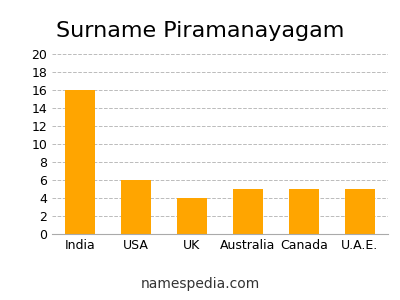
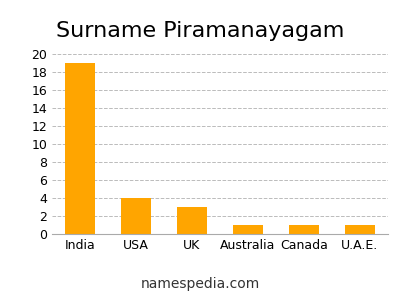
India: 16 -> 19
USA: 6 -> 4
UK: 4 -> 3
Australia: 5 -> 1
Canada: 5 -> 1
U.A.E.: 5 -> 1
